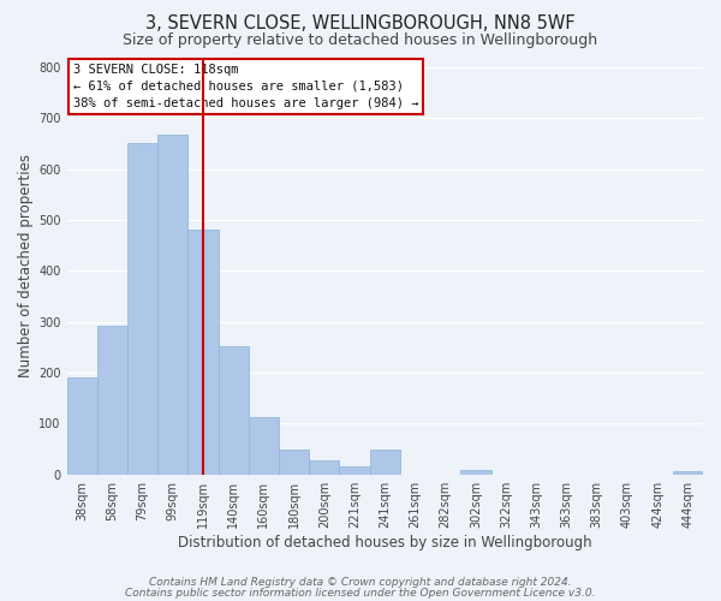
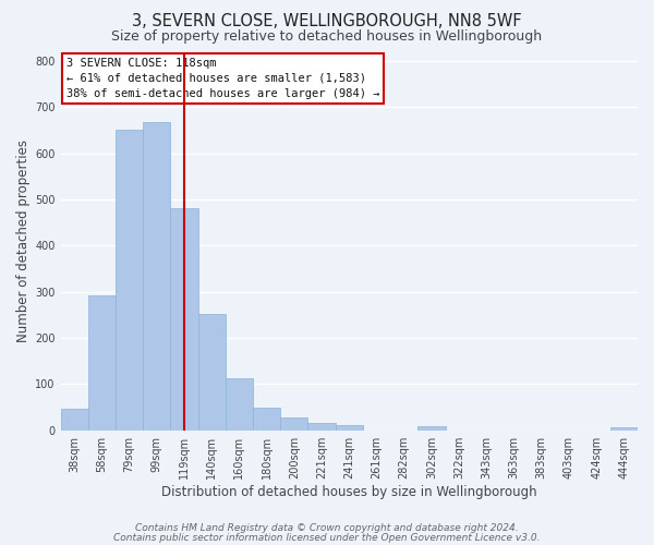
38sqm: 190 -> 47
241sqm: 50 -> 12
